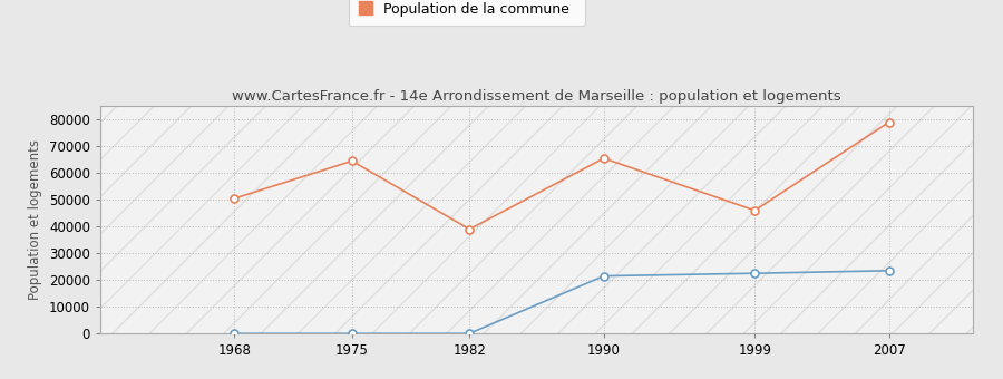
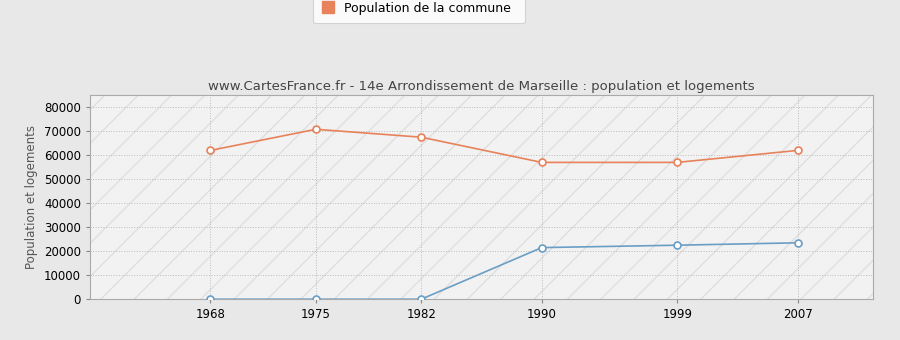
Population de la commune/1968: 50500 -> 62000
Population de la commune/1975: 64500 -> 70800
Population de la commune/1982: 39000 -> 67500
Population de la commune/1990: 65500 -> 57000
Population de la commune/1999: 46000 -> 57000
Population de la commune/2007: 79000 -> 62000
